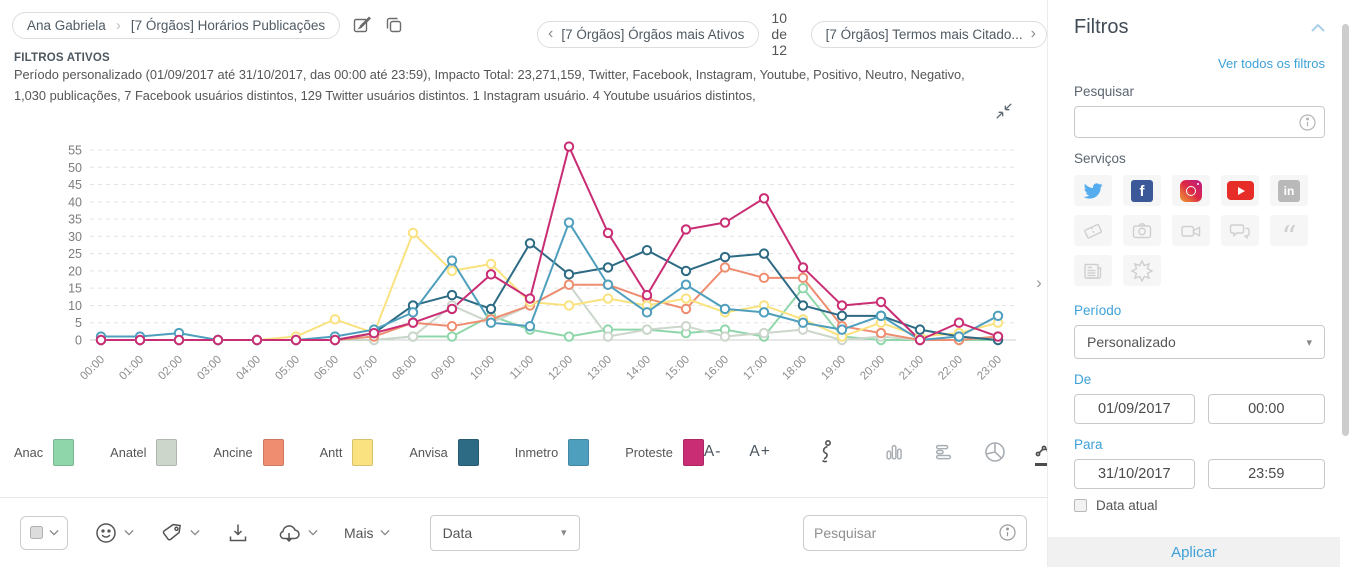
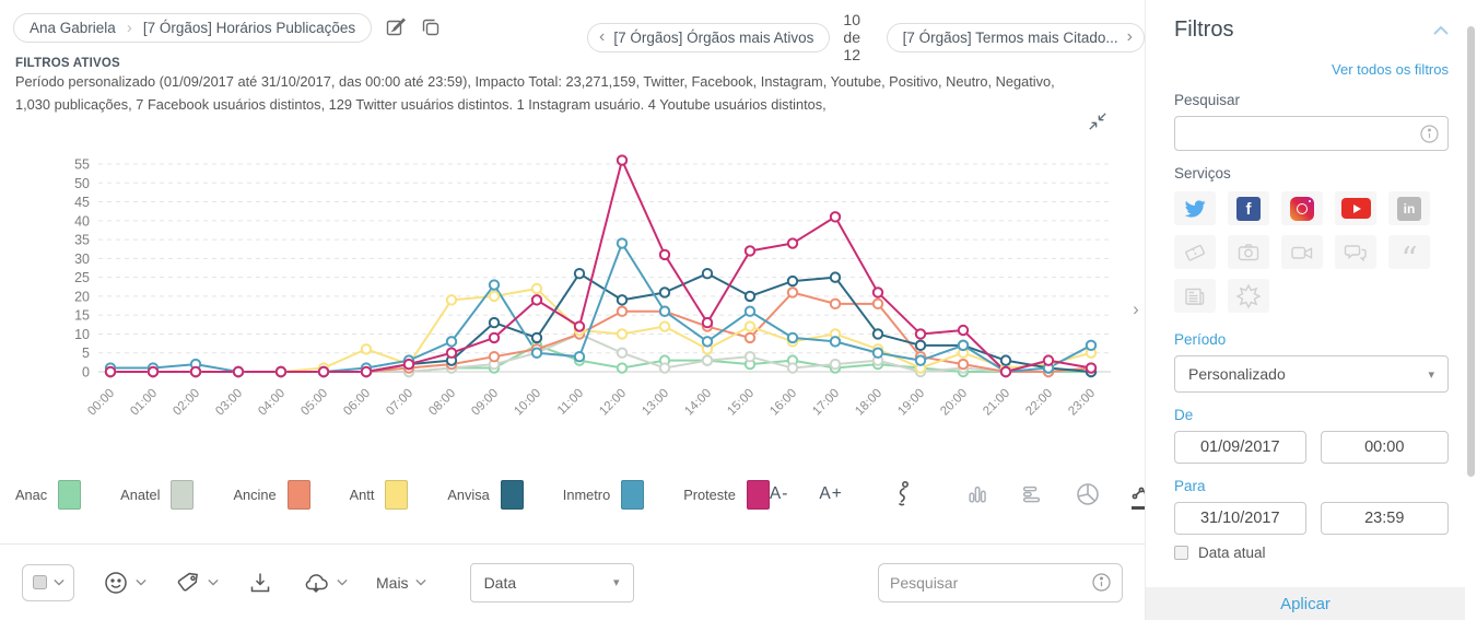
Ancine/08:00: 5 -> 2
Antt/08:00: 31 -> 19
Anvisa/08:00: 10 -> 3
Anatel/09:00: 10 -> 2
Anvisa/11:00: 28 -> 26
Anatel/12:00: 16 -> 5
Antt/14:00: 10 -> 6
Anac/18:00: 15 -> 2
Proteste/22:00: 5 -> 3
